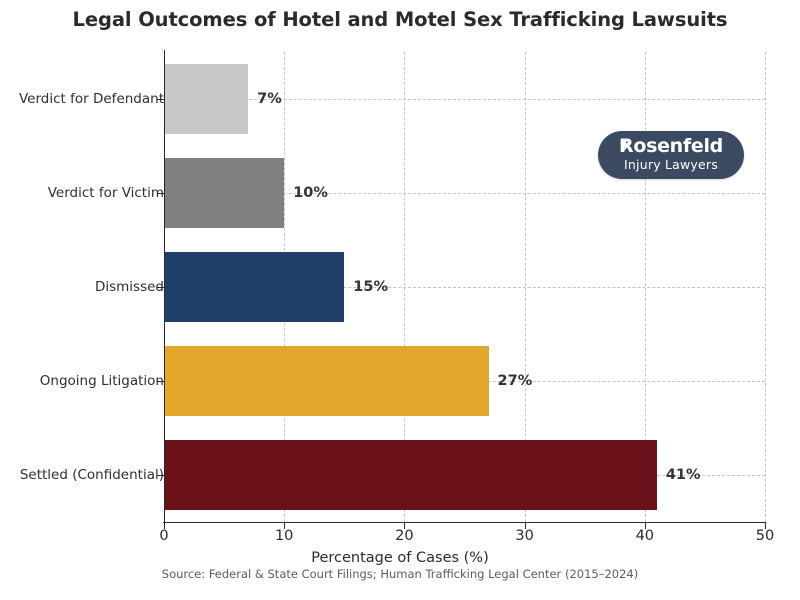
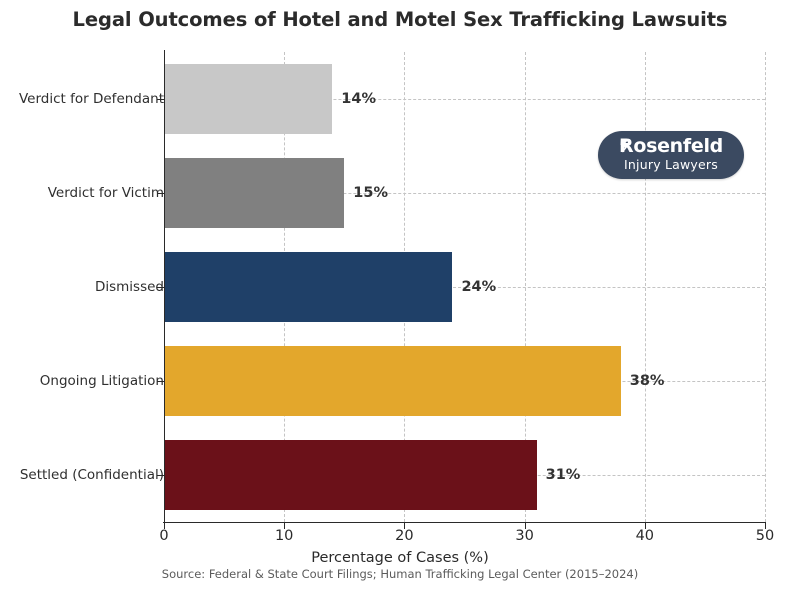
Verdict for Defendant: 7% -> 14%
Verdict for Victim: 10% -> 15%
Dismissed: 15% -> 24%
Ongoing Litigation: 27% -> 38%
Settled (Confidential): 41% -> 31%
